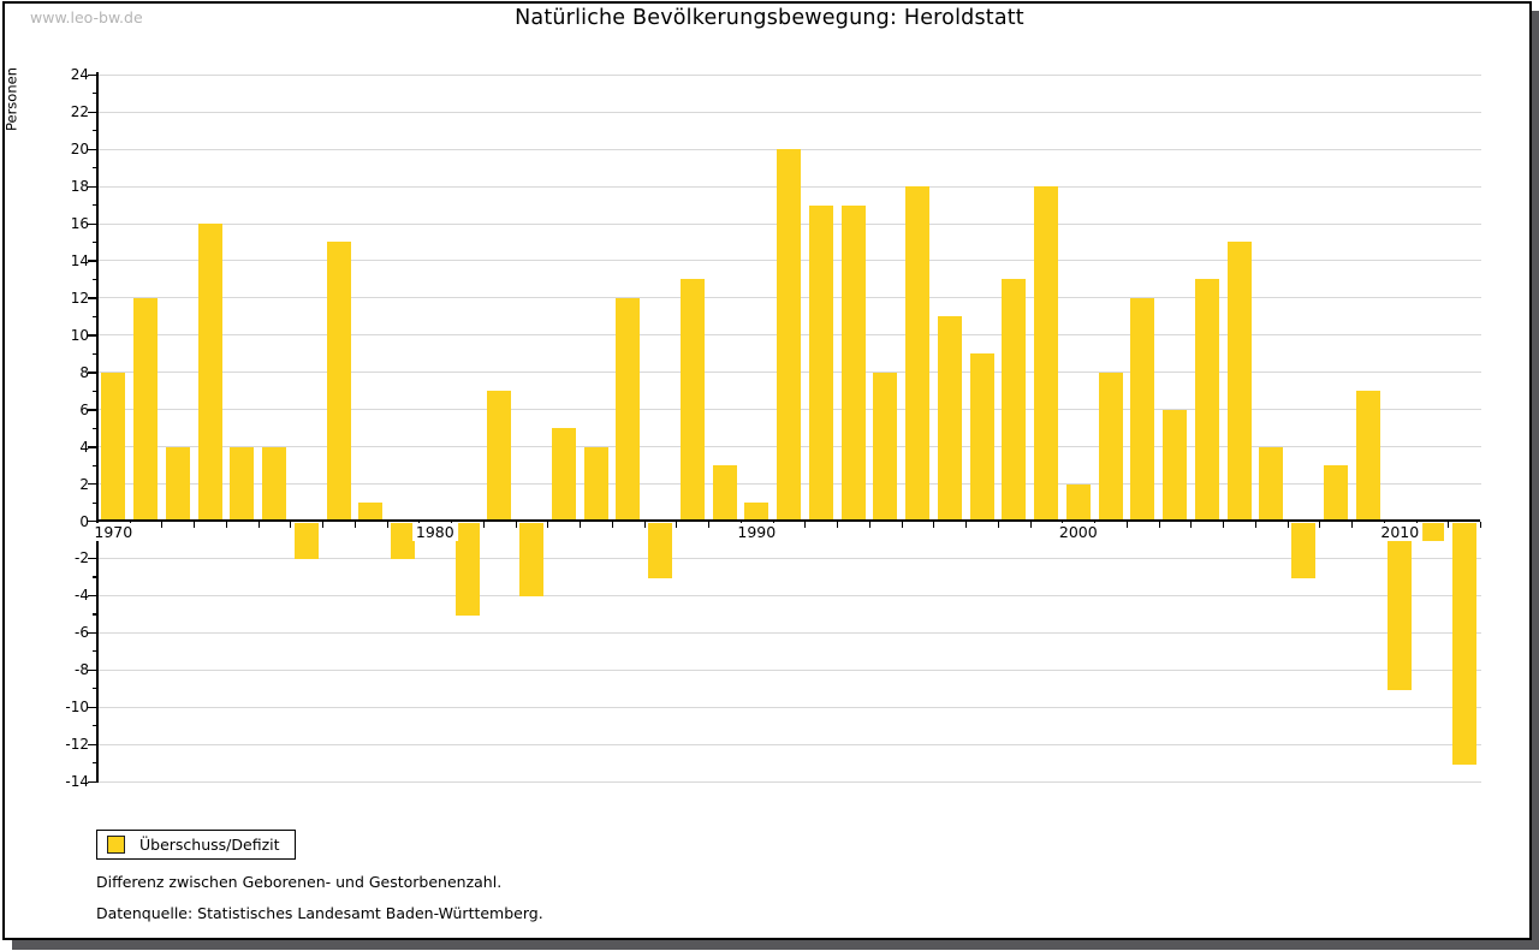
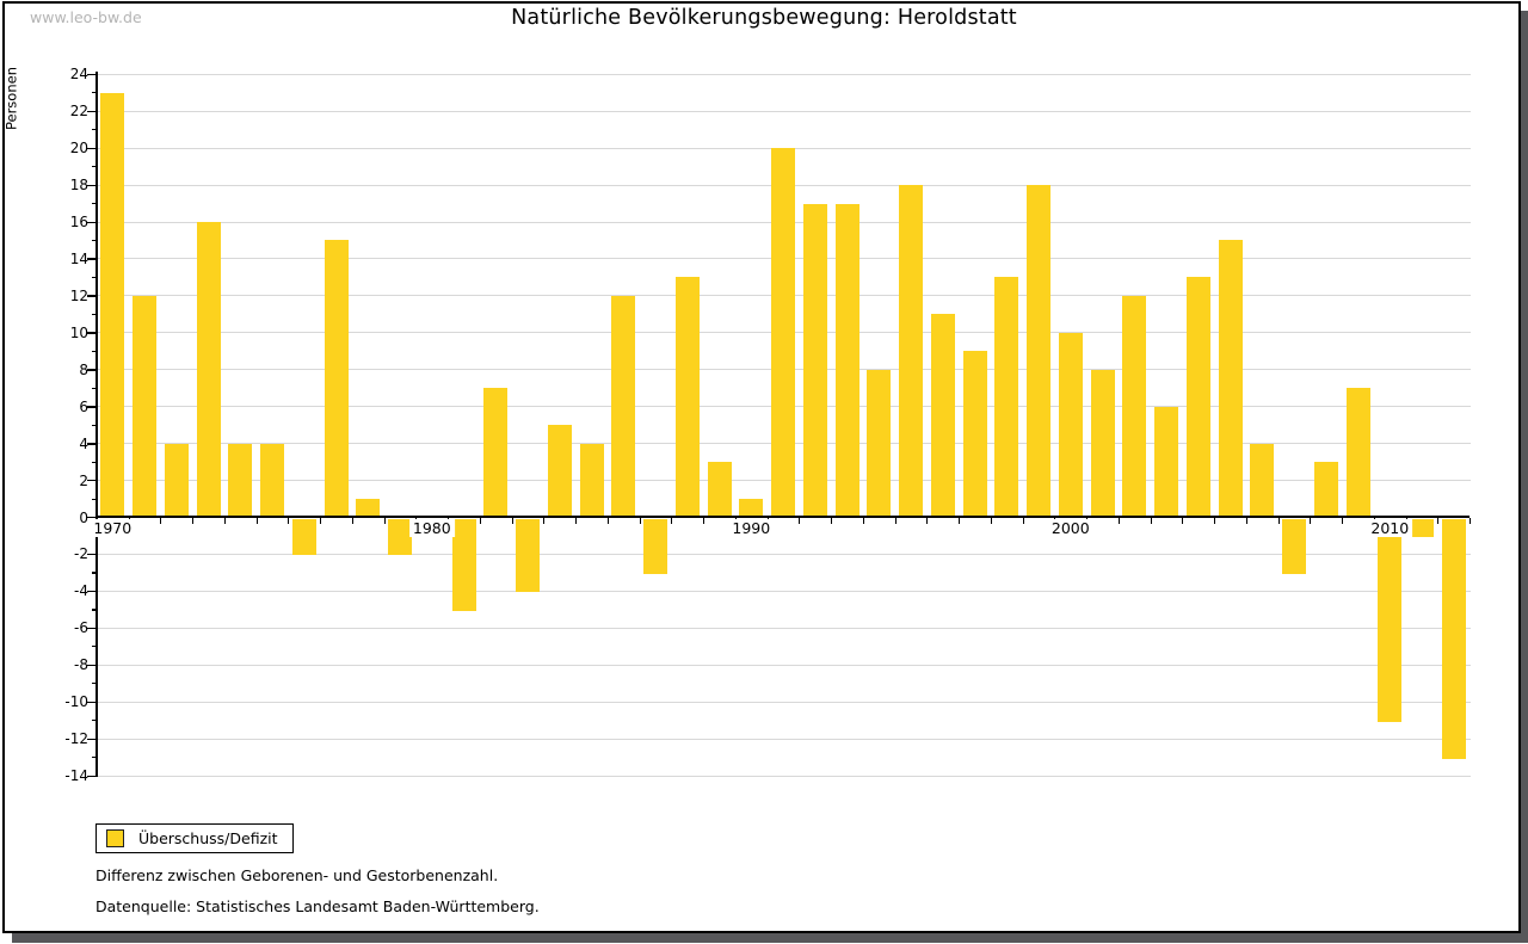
1970: 8 -> 23
2000: 2 -> 10
2010: -9 -> -11
